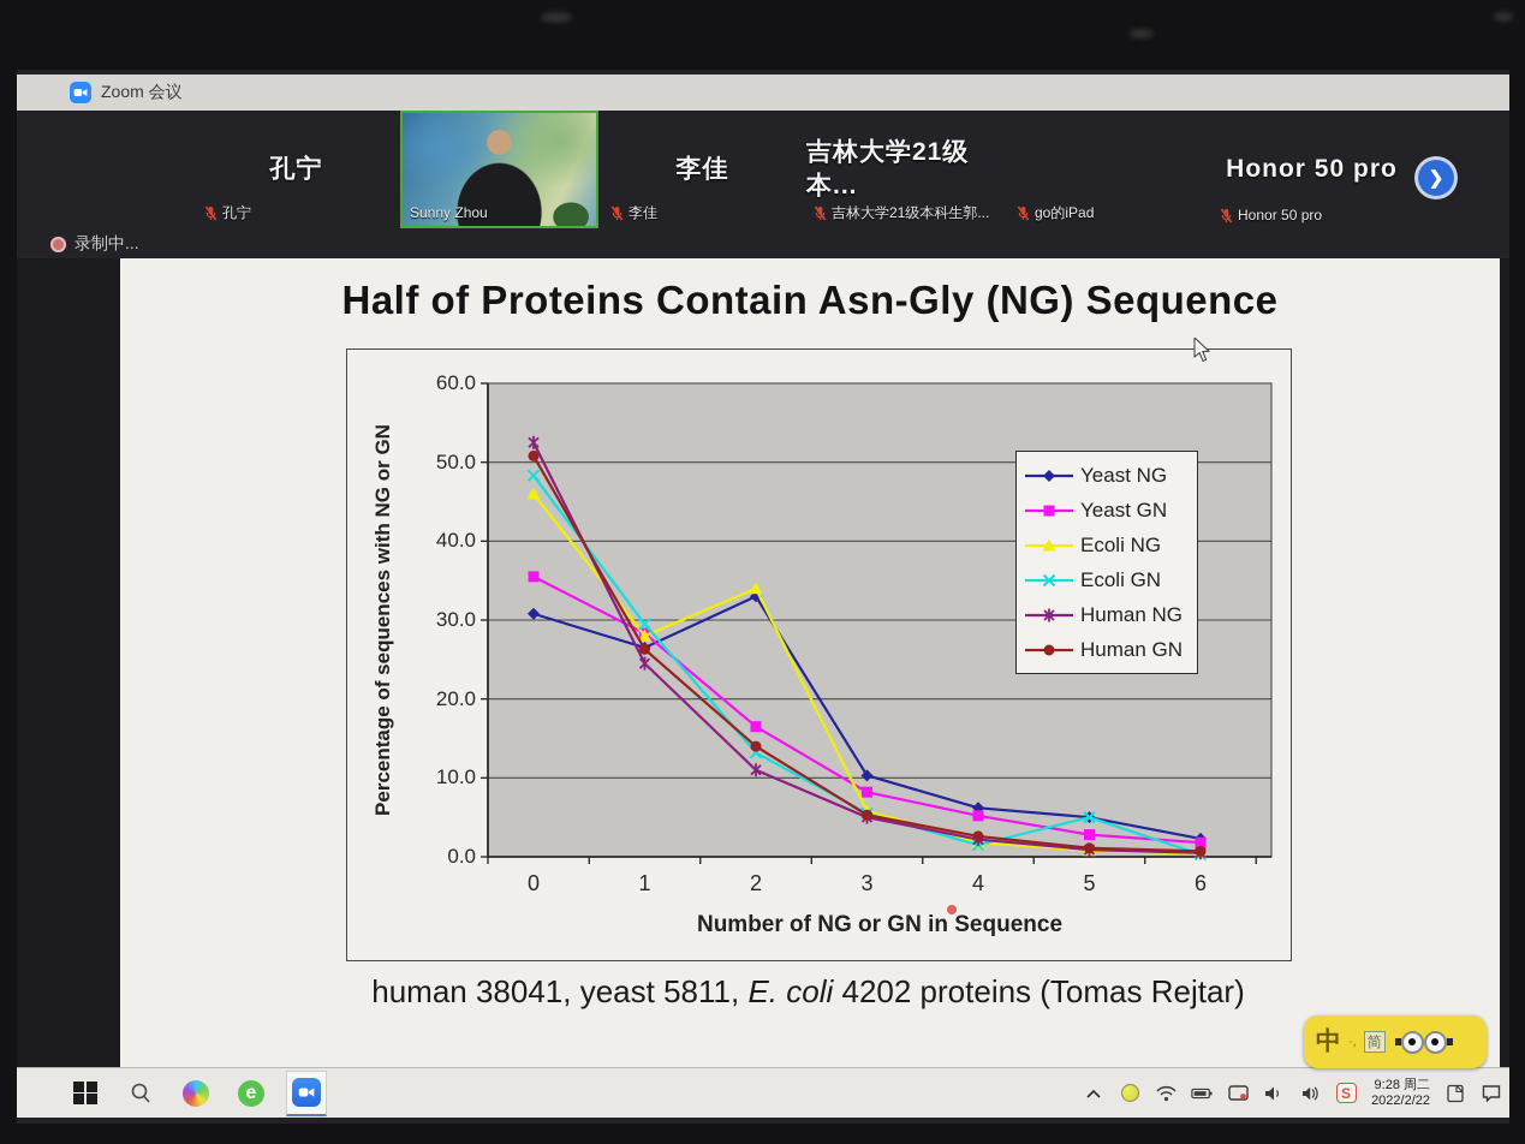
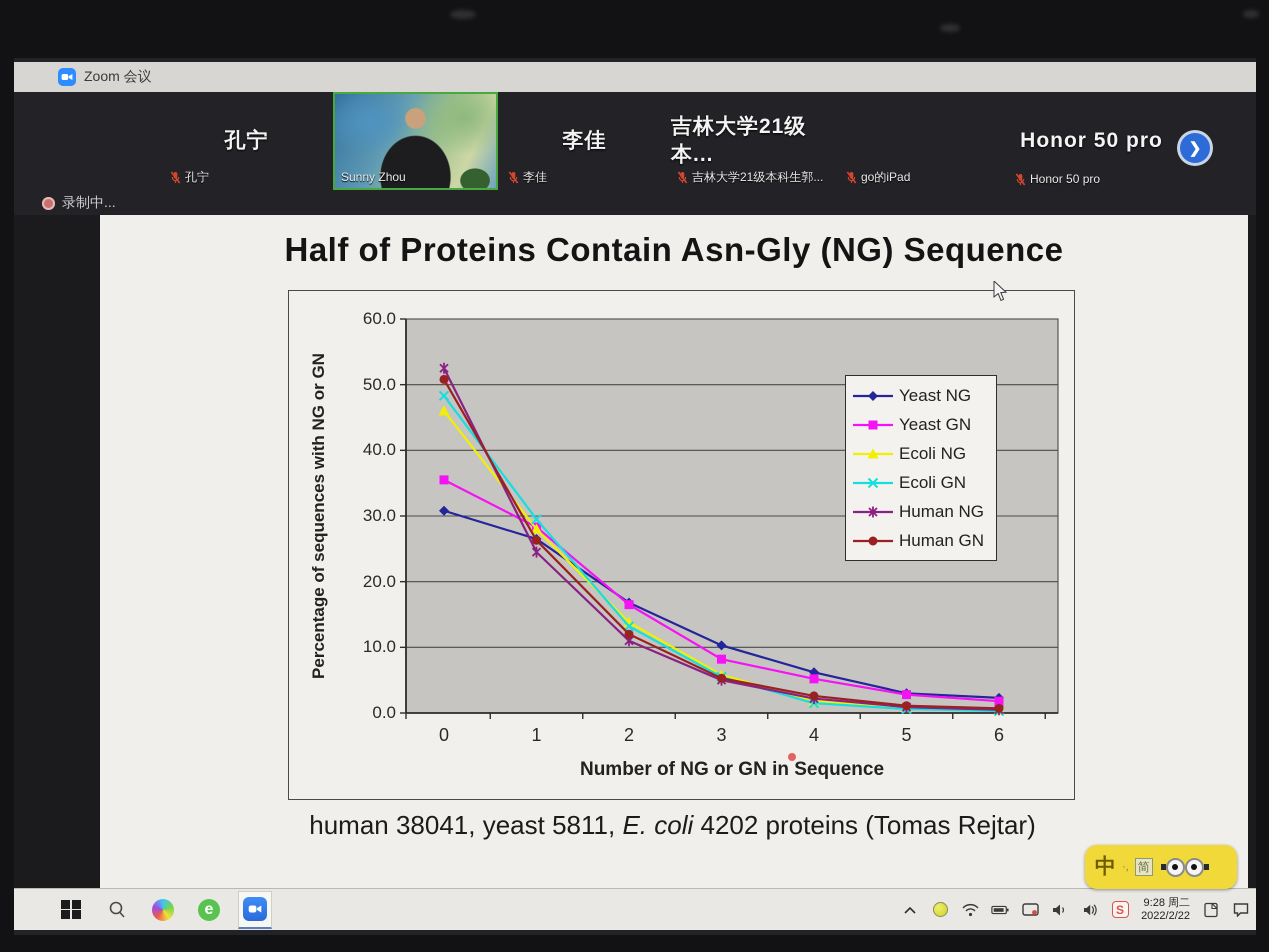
Yeast NG/2: 33 -> 17
Ecoli NG/2: 34 -> 14
Human GN/2: 14 -> 12
Yeast NG/5: 5 -> 3
Ecoli GN/5: 5 -> 1
